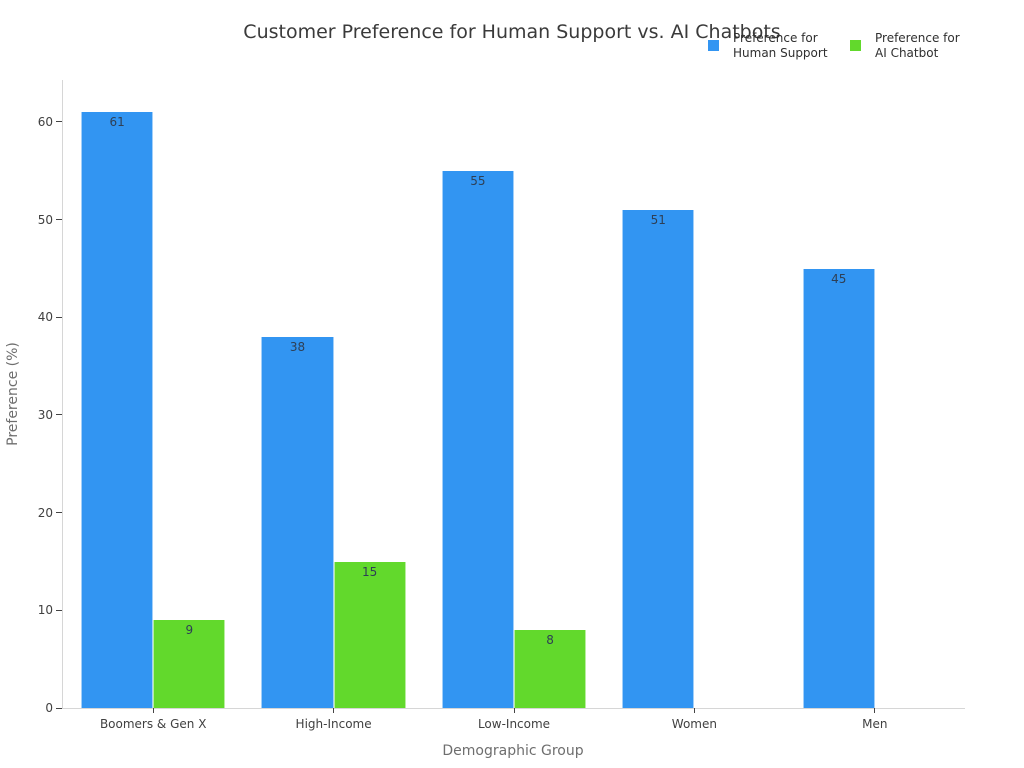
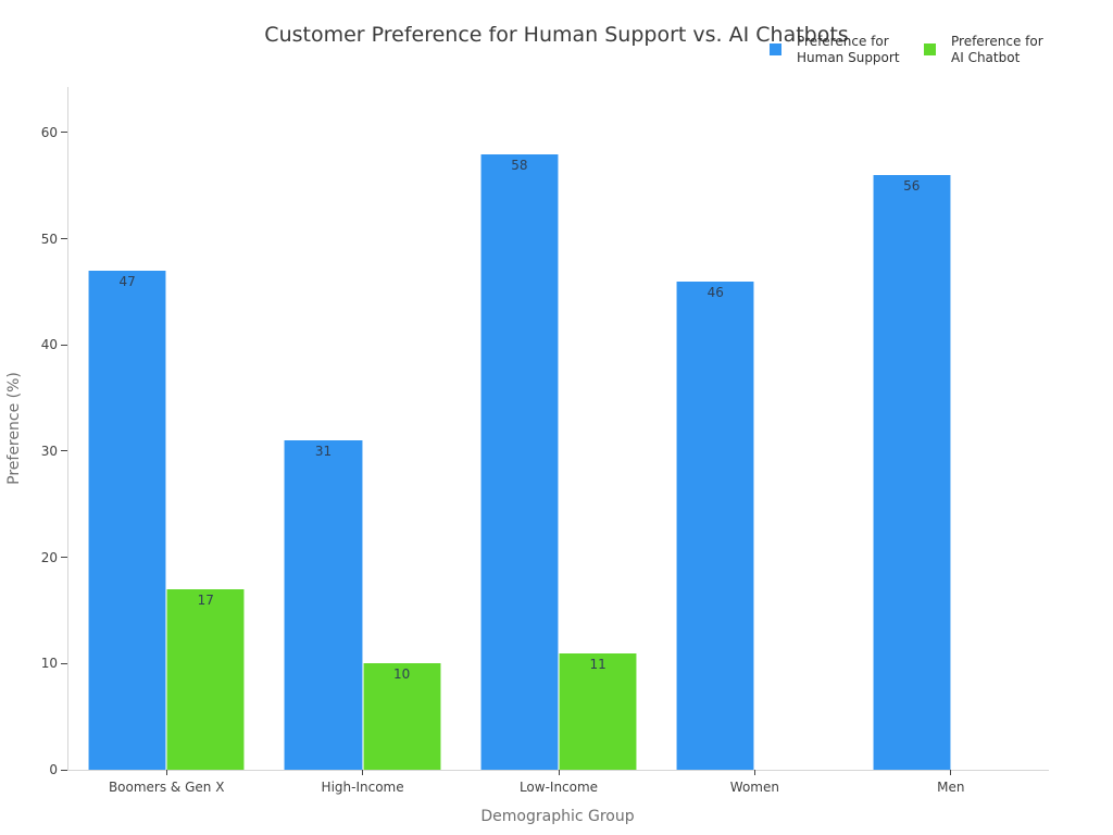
Preference for Human Support/Boomers & Gen X: 61 -> 47
Preference for AI Chatbot/Boomers & Gen X: 9 -> 17
Preference for Human Support/High-Income: 38 -> 31
Preference for AI Chatbot/High-Income: 15 -> 10
Preference for Human Support/Low-Income: 55 -> 58
Preference for AI Chatbot/Low-Income: 8 -> 11
Preference for Human Support/Women: 51 -> 46
Preference for Human Support/Men: 45 -> 56
